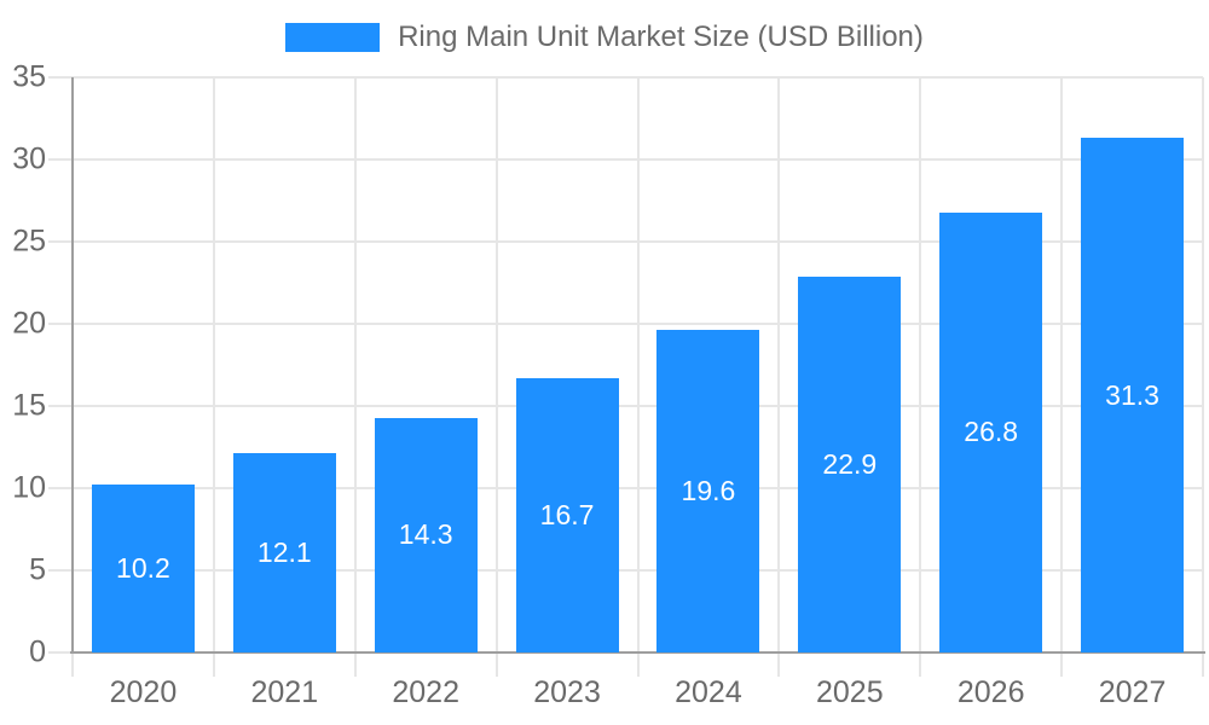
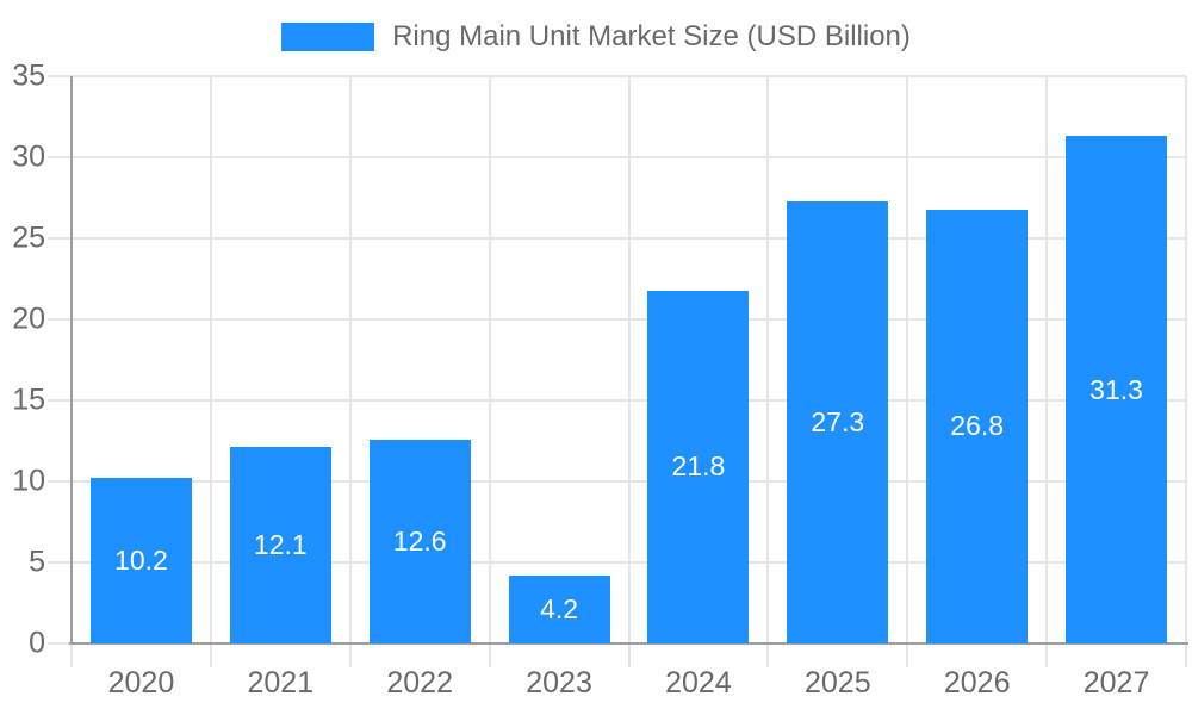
2022: 14.3 -> 12.6
2023: 16.7 -> 4.2
2024: 19.6 -> 21.8
2025: 22.9 -> 27.3
